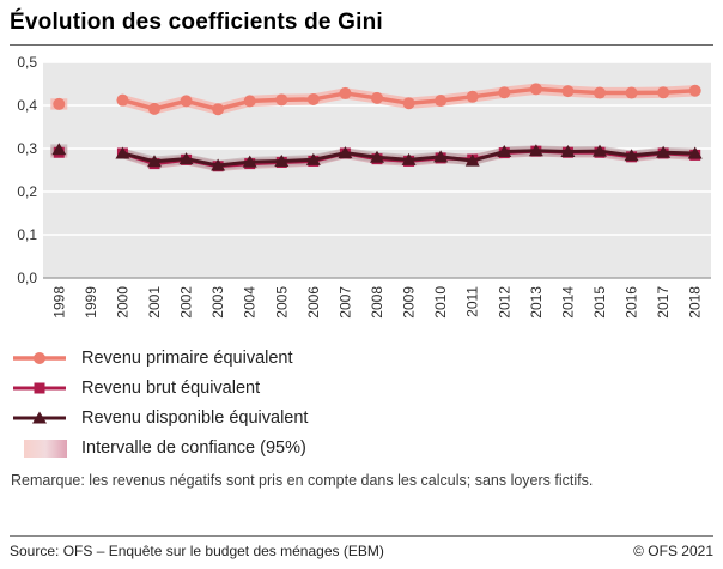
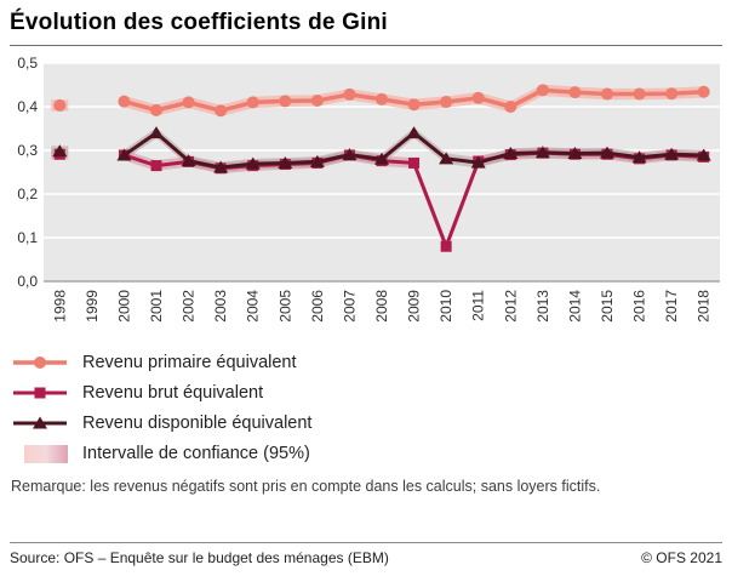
Revenu disponible équivalent/2001: 0,27 -> 0,34
Revenu disponible équivalent/2009: 0,27 -> 0,34
Revenu brut équivalent/2010: 0,28 -> 0,08
Revenu primaire équivalent/2012: 0,43 -> 0,40
